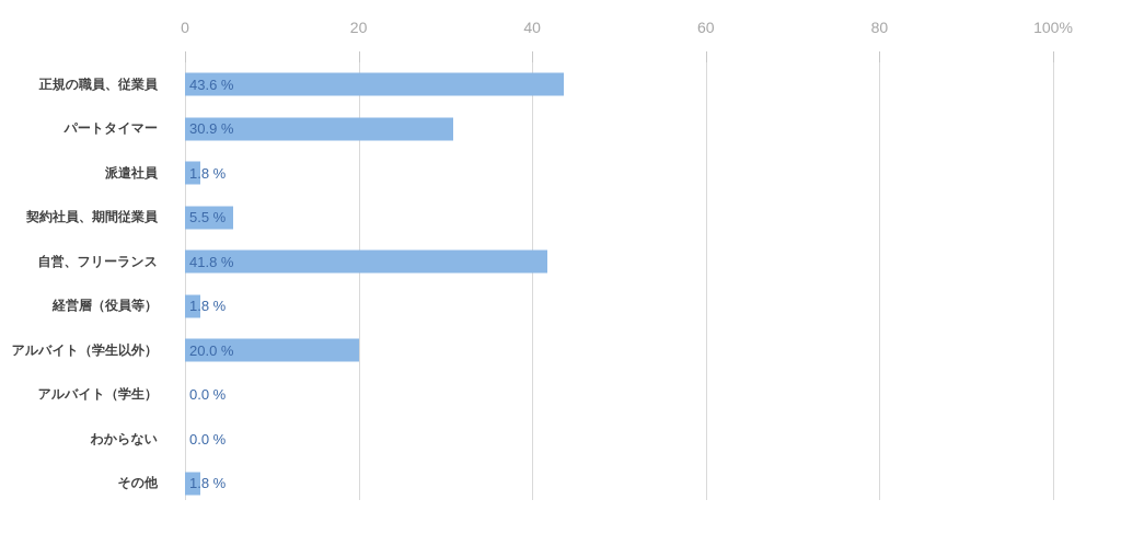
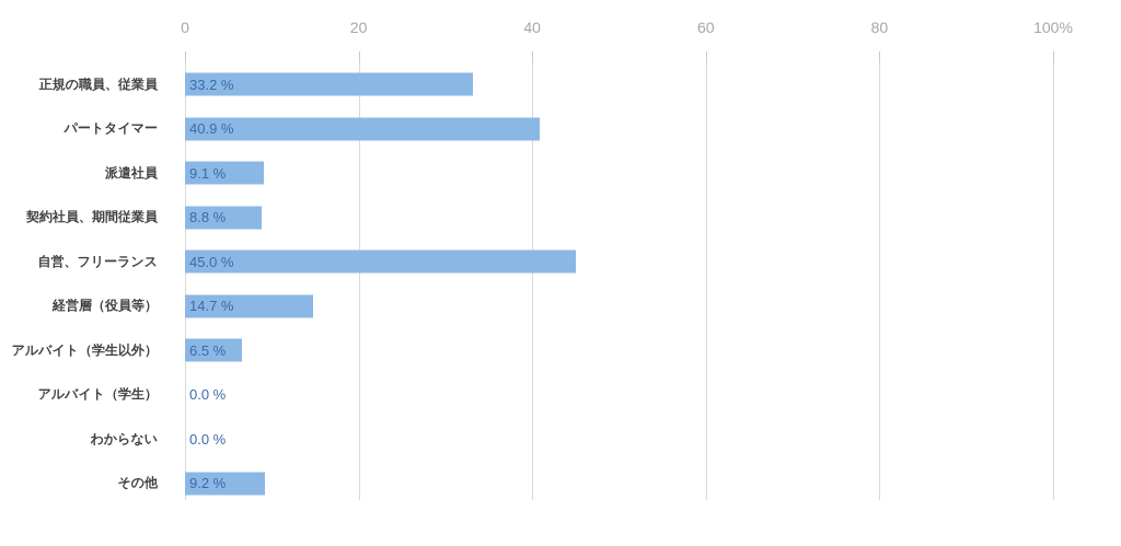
正規の職員、従業員: 43.6 -> 33.2
パートタイマー: 30.9 -> 40.9
派遣社員: 1.8 -> 9.1
契約社員、期間従業員: 5.5 -> 8.8
自営、フリーランス: 41.8 -> 45.0
経営層（役員等）: 1.8 -> 14.7
アルバイト（学生以外）: 20.0 -> 6.5
その他: 1.8 -> 9.2
